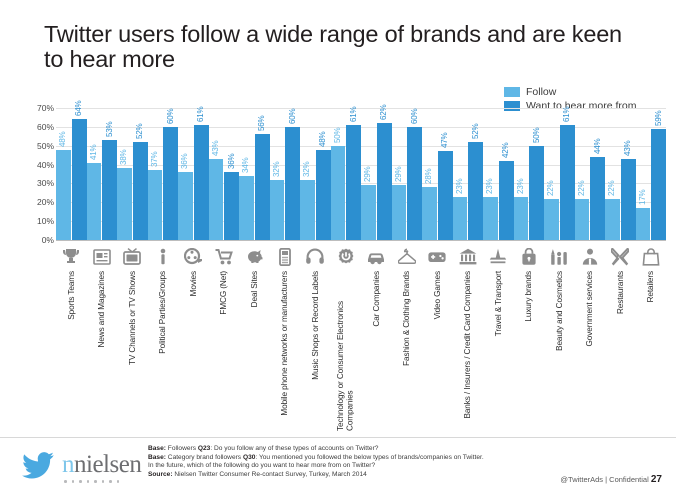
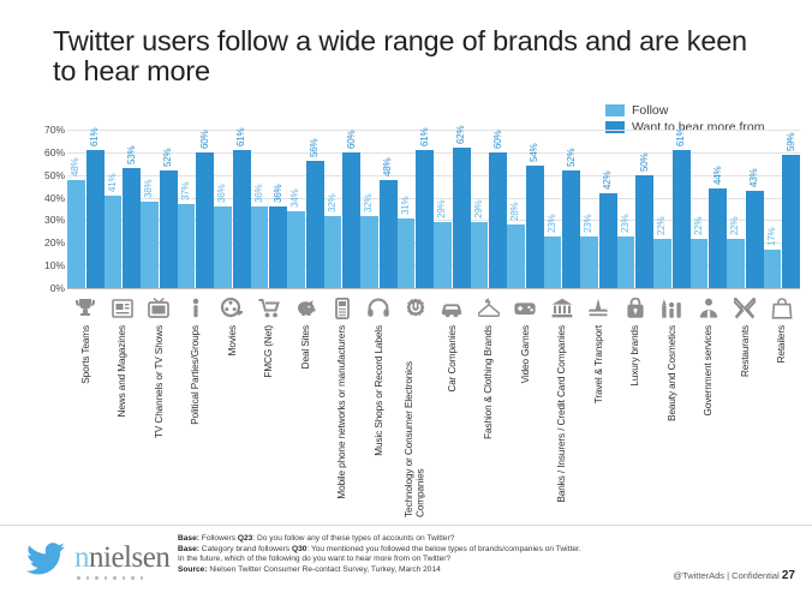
Want to hear more from/Sports Teams: 64% -> 61%
Follow/FMCG (Net): 43% -> 36%
Follow/Technology or Consumer Electronics Companies: 50% -> 31%
Want to hear more from/Video Games: 47% -> 54%
